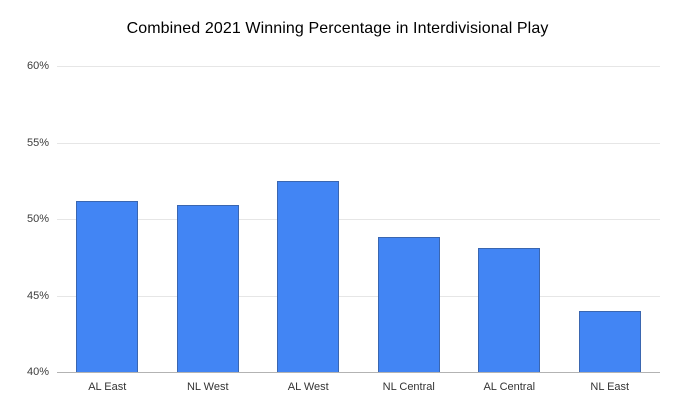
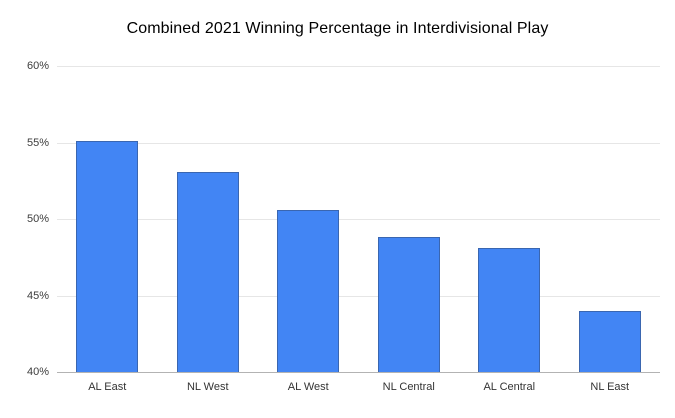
AL East: 51.2% -> 55.1%
NL West: 50.9% -> 53.1%
AL West: 52.5% -> 50.6%
